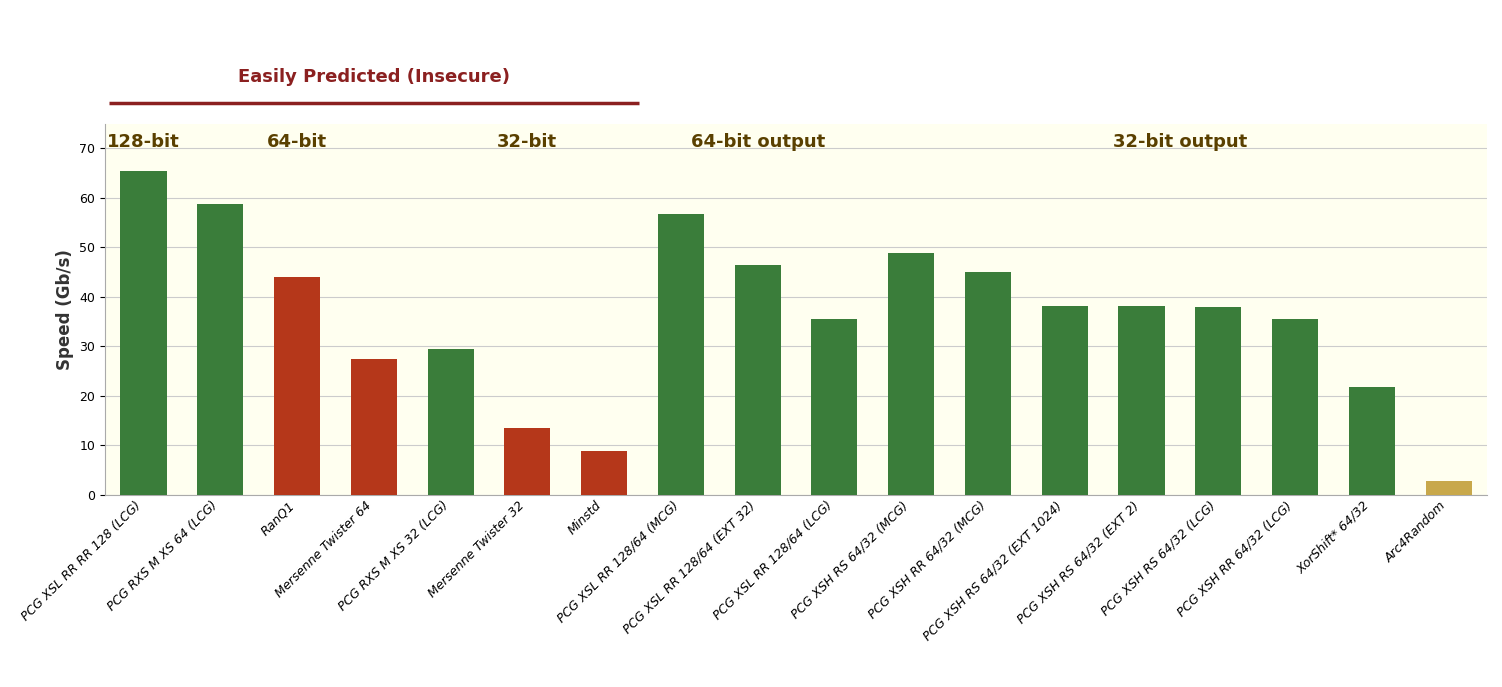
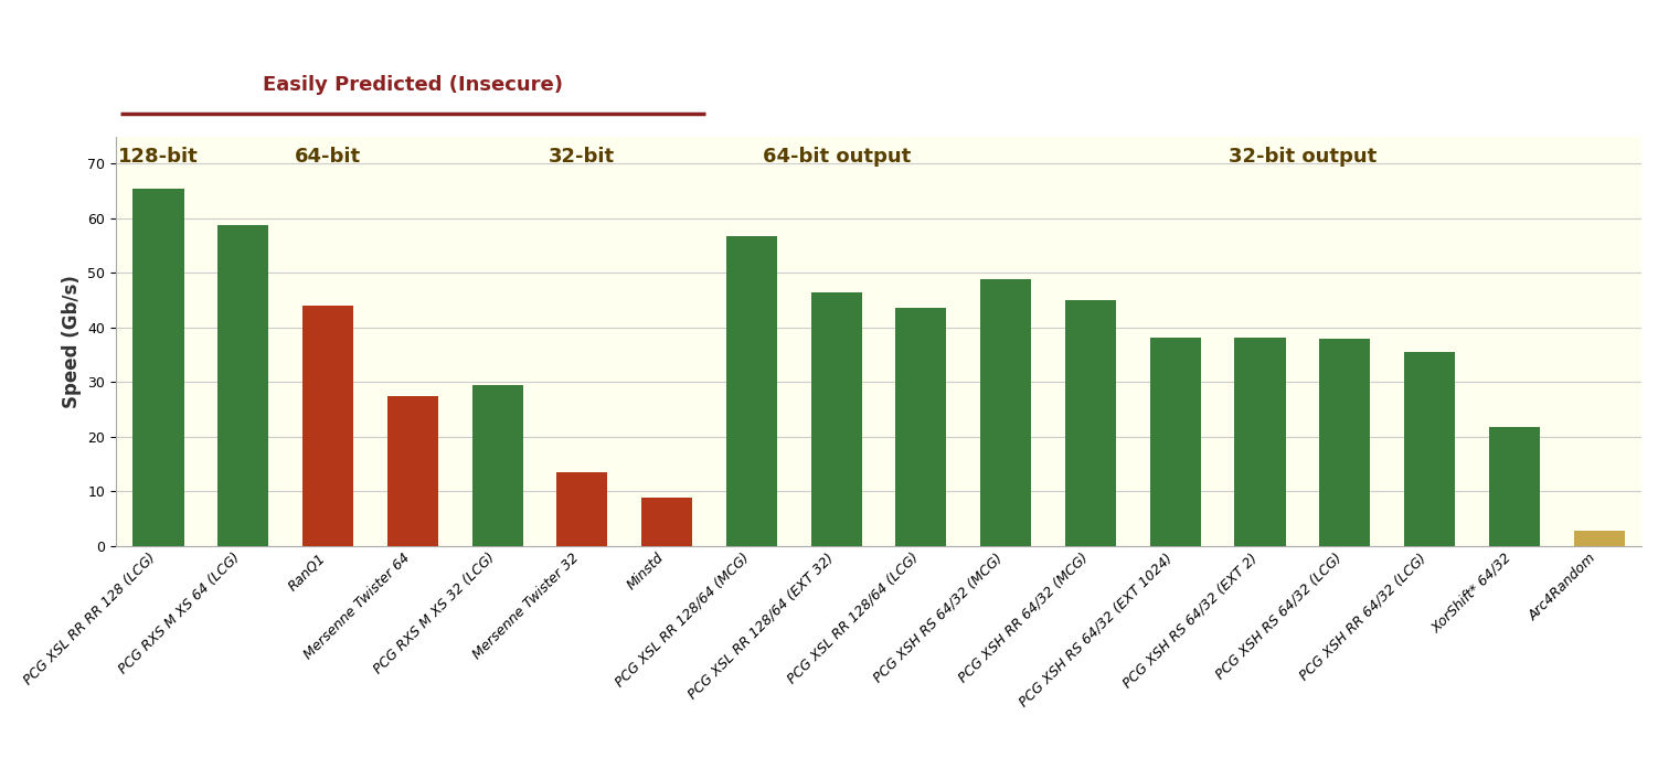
PCG XSL RR 128/64 (LCG): 35.5 -> 43.5
